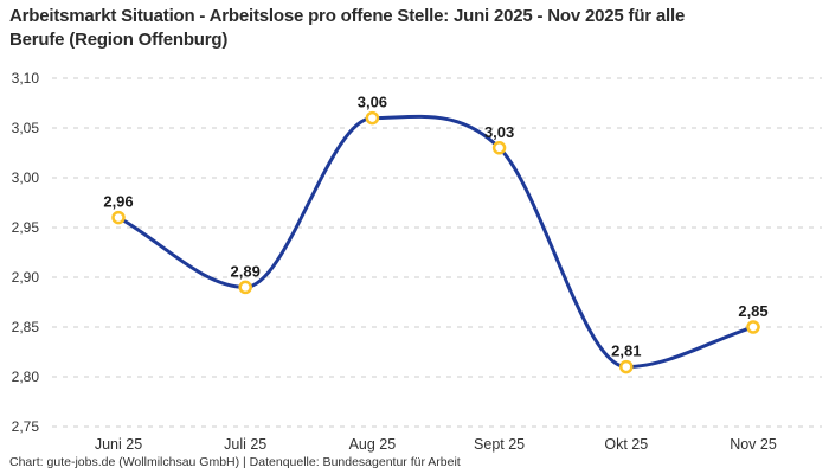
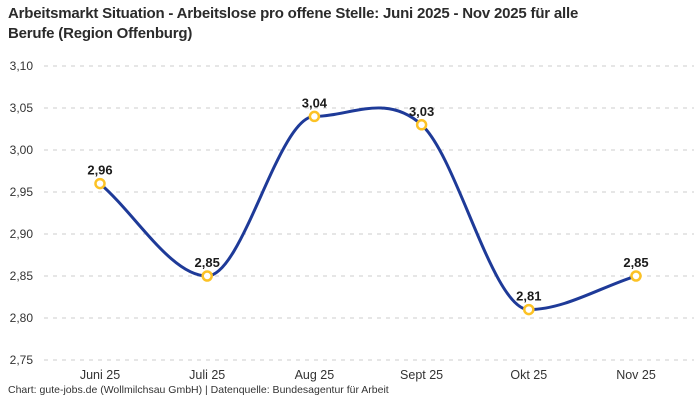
Juli 25: 2,89 -> 2,85
Aug 25: 3,06 -> 3,04
